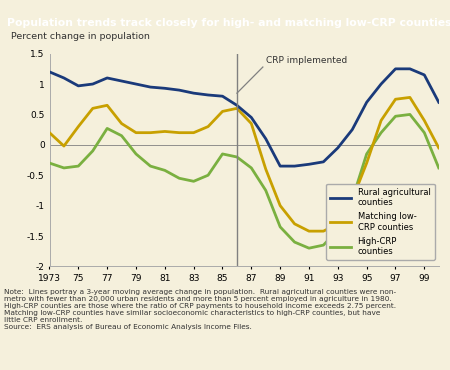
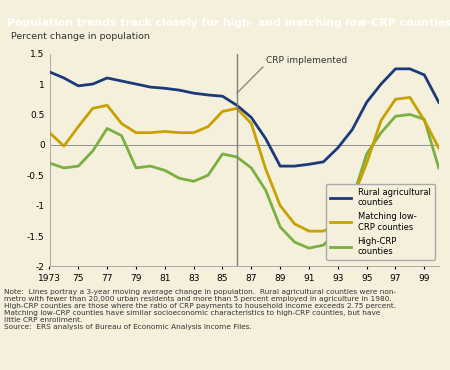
High-CRP counties/79: -0.15 -> -0.38
High-CRP counties/99: 0.20 -> 0.42
